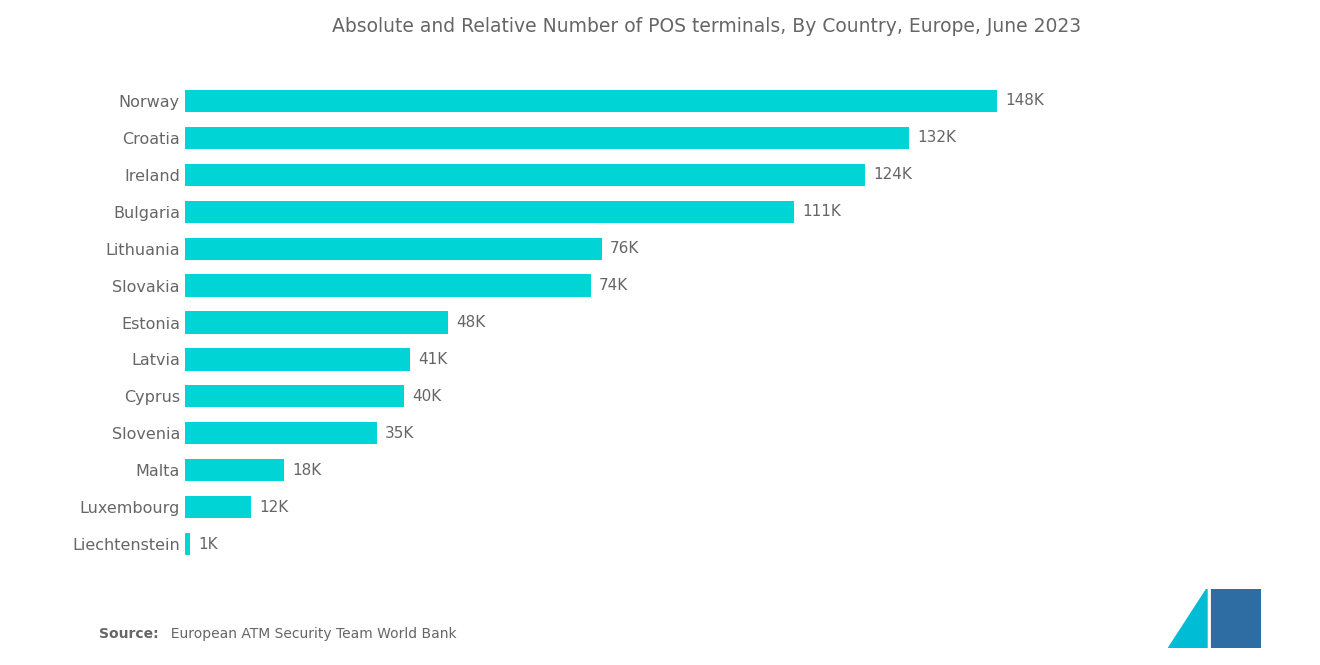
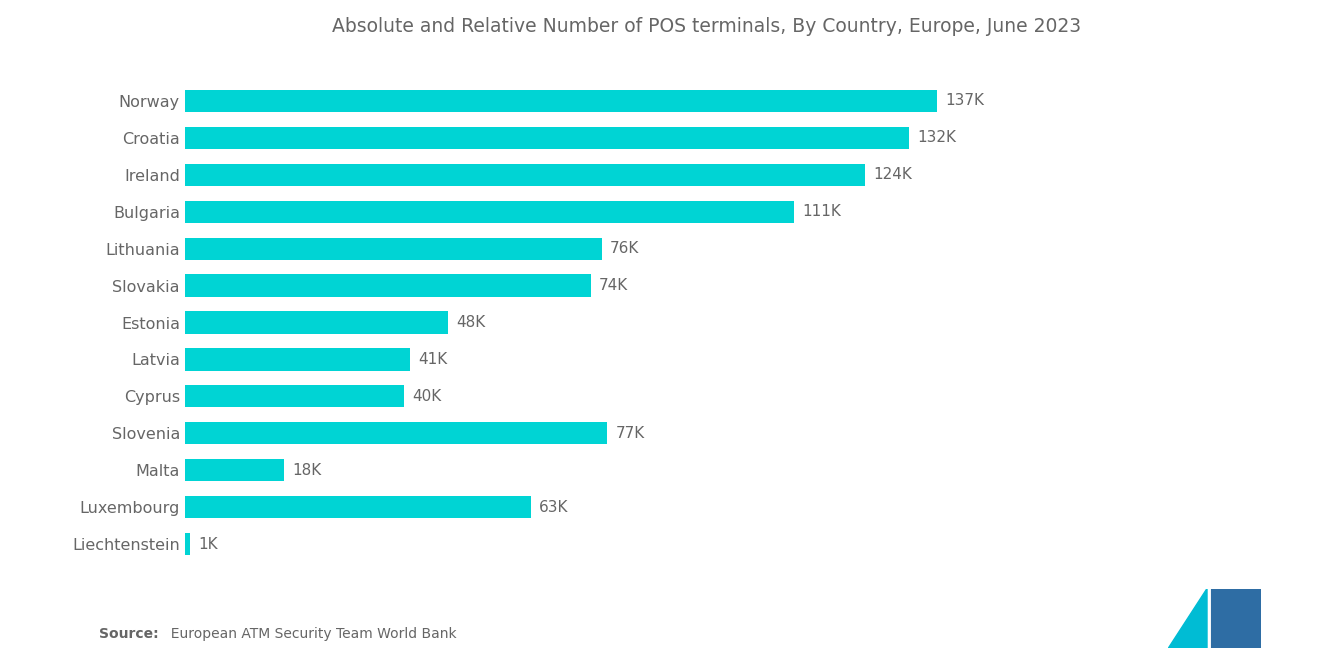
Norway: 148K -> 137K
Slovenia: 35K -> 77K
Luxembourg: 12K -> 63K
